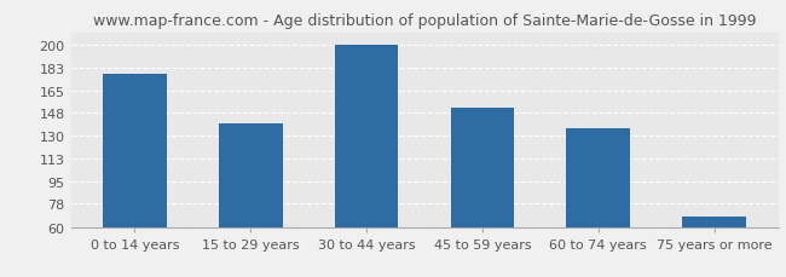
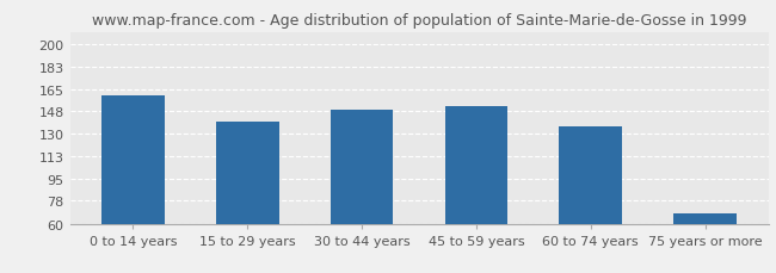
0 to 14 years: 178 -> 160
30 to 44 years: 200 -> 149
